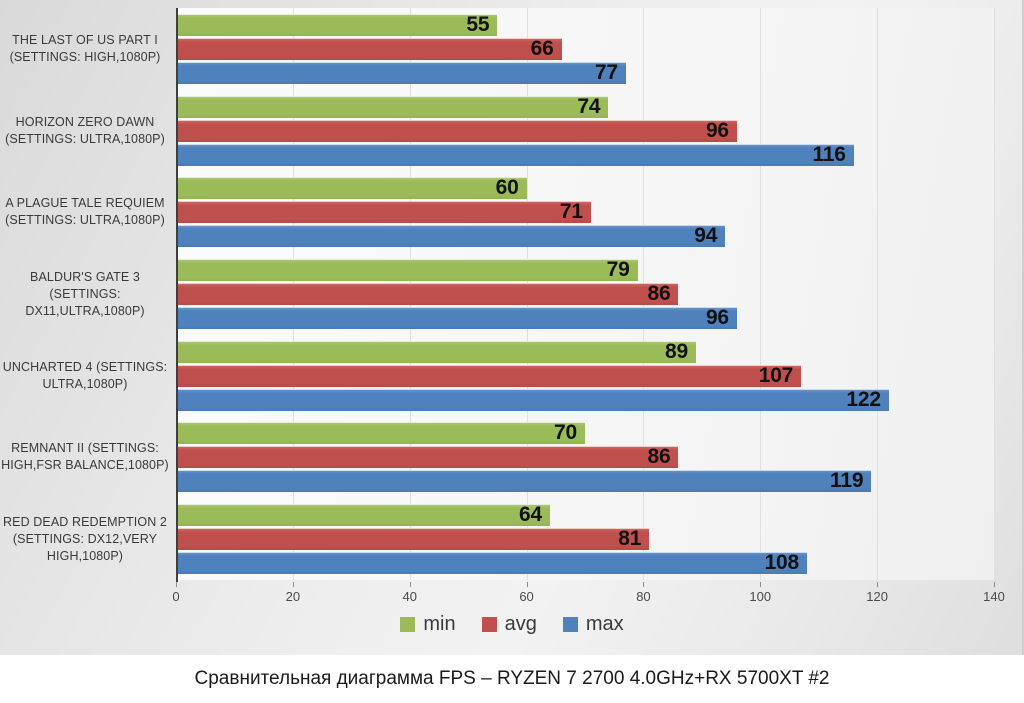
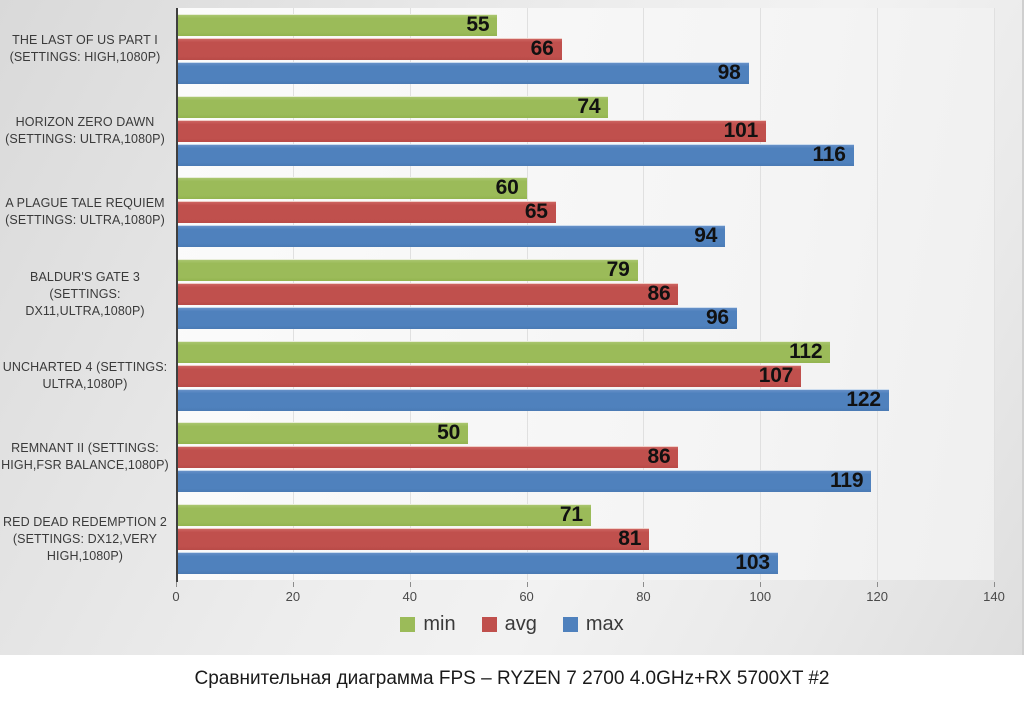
max/THE LAST OF US PART I (SETTINGS: HIGH,1080P): 77 -> 98
avg/HORIZON ZERO DAWN (SETTINGS: ULTRA,1080P): 96 -> 101
avg/A PLAGUE TALE REQUIEM (SETTINGS: ULTRA,1080P): 71 -> 65
min/UNCHARTED 4 (SETTINGS: ULTRA,1080P): 89 -> 112
min/REMNANT II (SETTINGS: HIGH,FSR BALANCE,1080P): 70 -> 50
min/RED DEAD REDEMPTION 2 (SETTINGS: DX12,VERY HIGH,1080P): 64 -> 71
max/RED DEAD REDEMPTION 2 (SETTINGS: DX12,VERY HIGH,1080P): 108 -> 103
